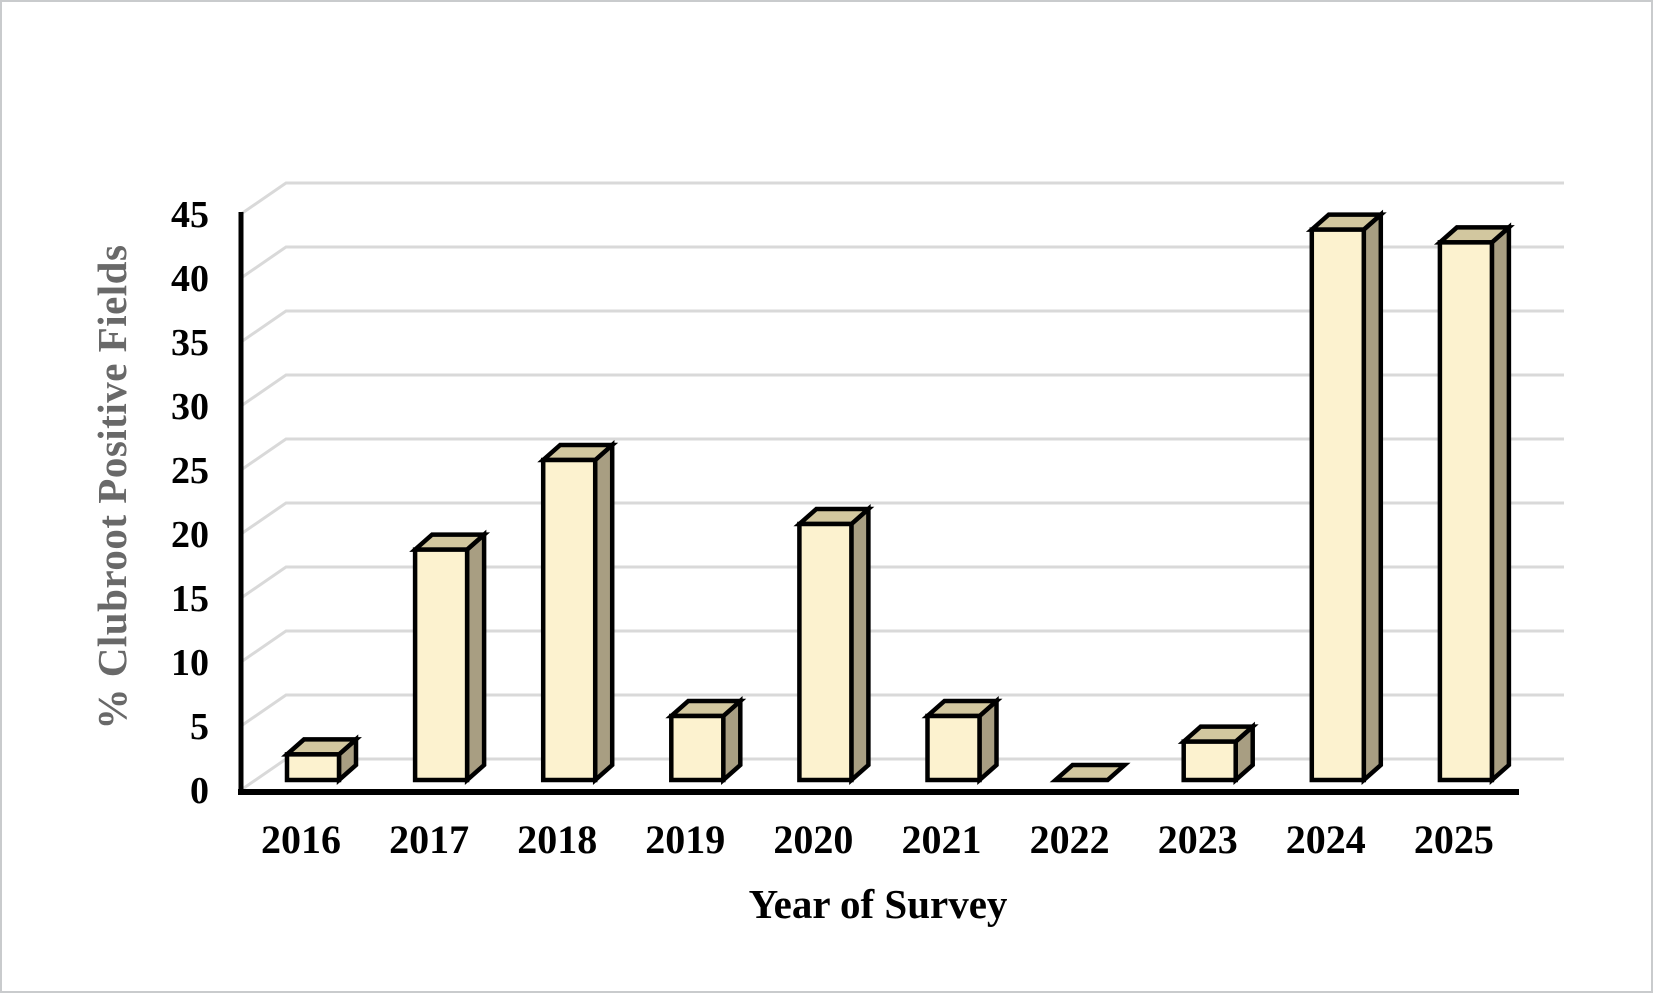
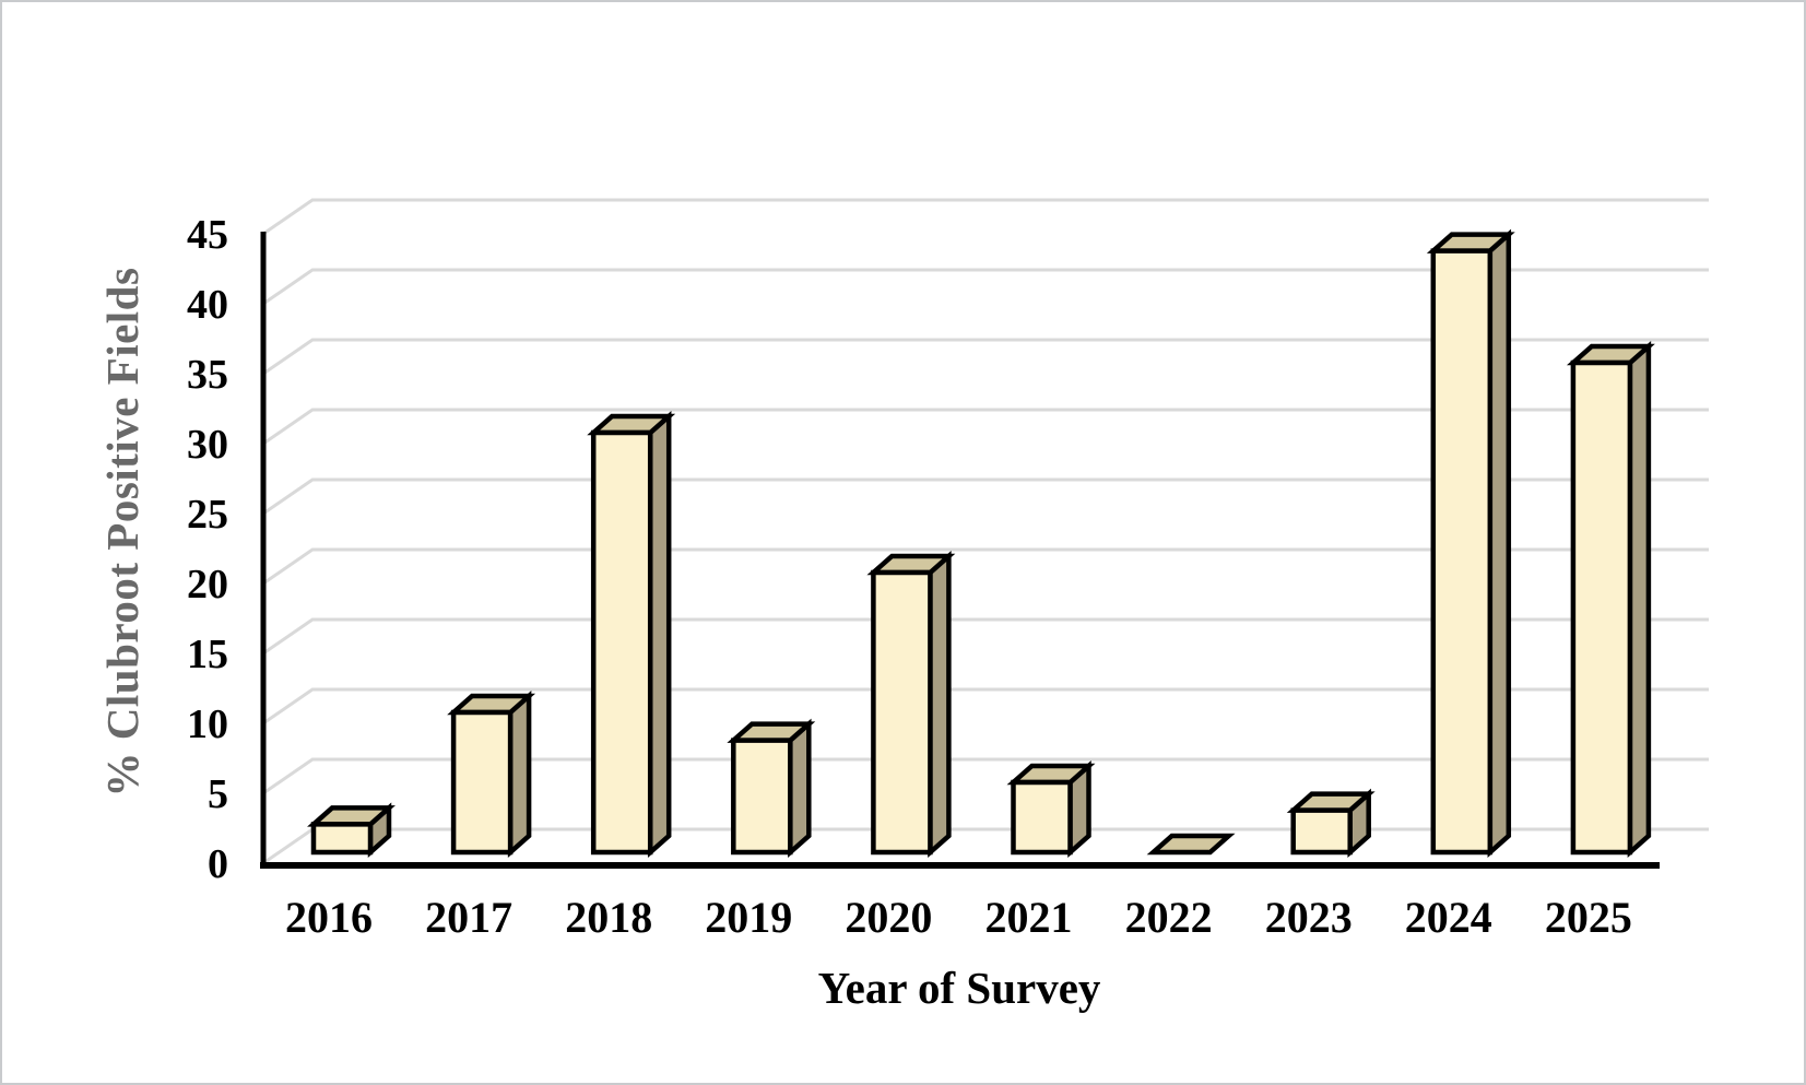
2017: 18 -> 10
2018: 25 -> 30
2019: 5 -> 8
2025: 42 -> 35
